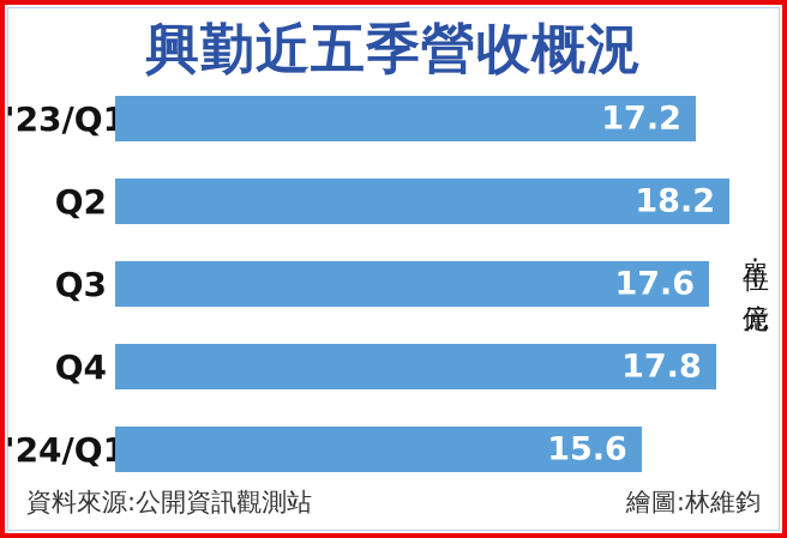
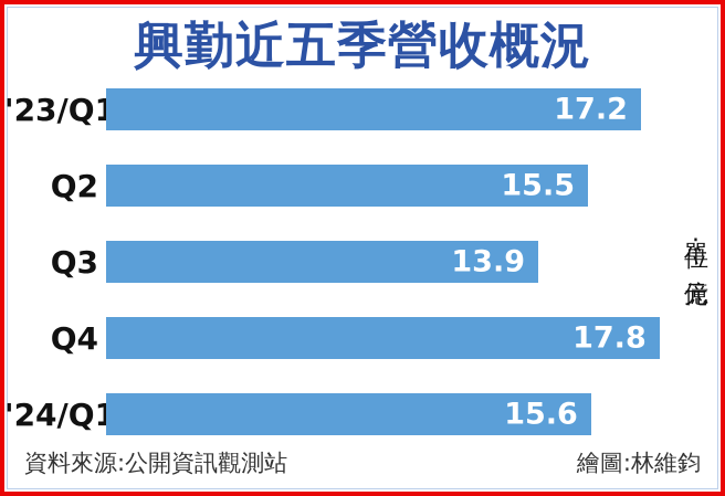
Q2: 18.2 -> 15.5
Q3: 17.6 -> 13.9
